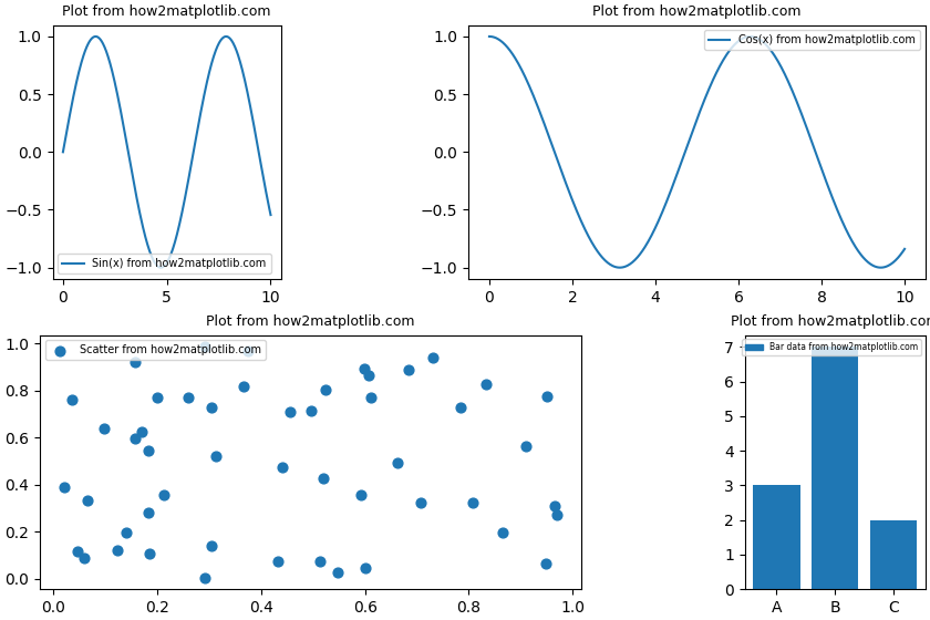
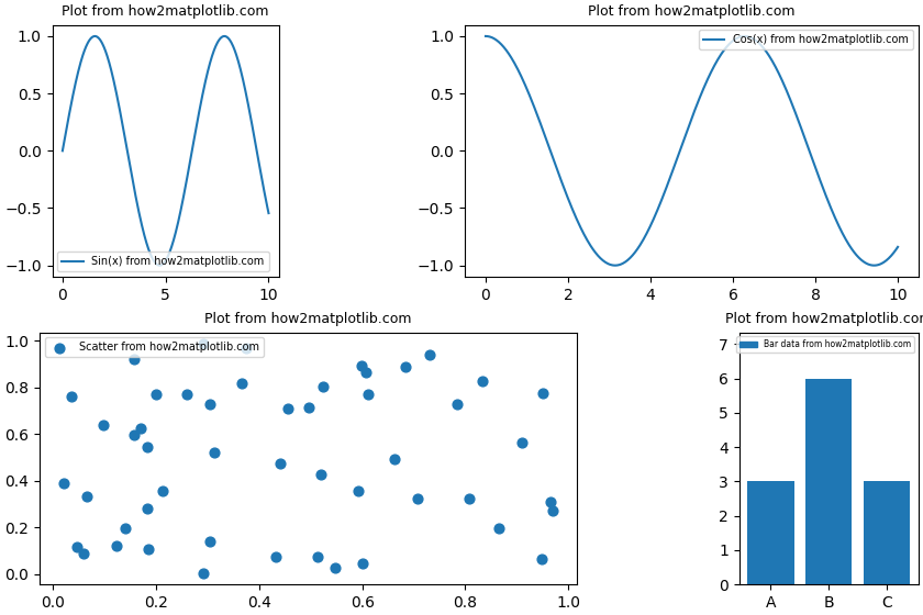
B: 7 -> 6
C: 2 -> 3
